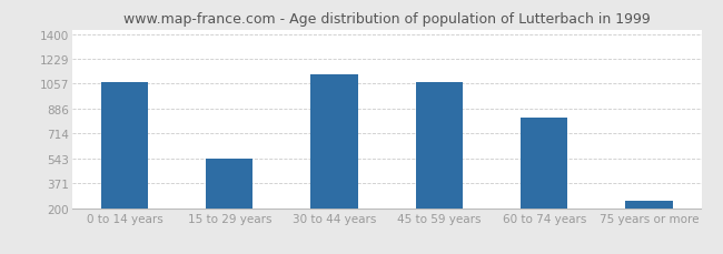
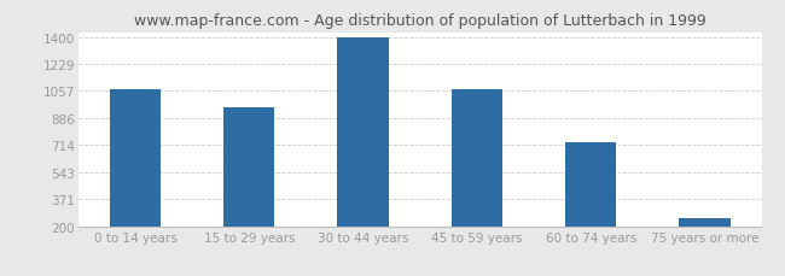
15 to 29 years: 540 -> 950
30 to 44 years: 1120 -> 1400
60 to 74 years: 820 -> 740
